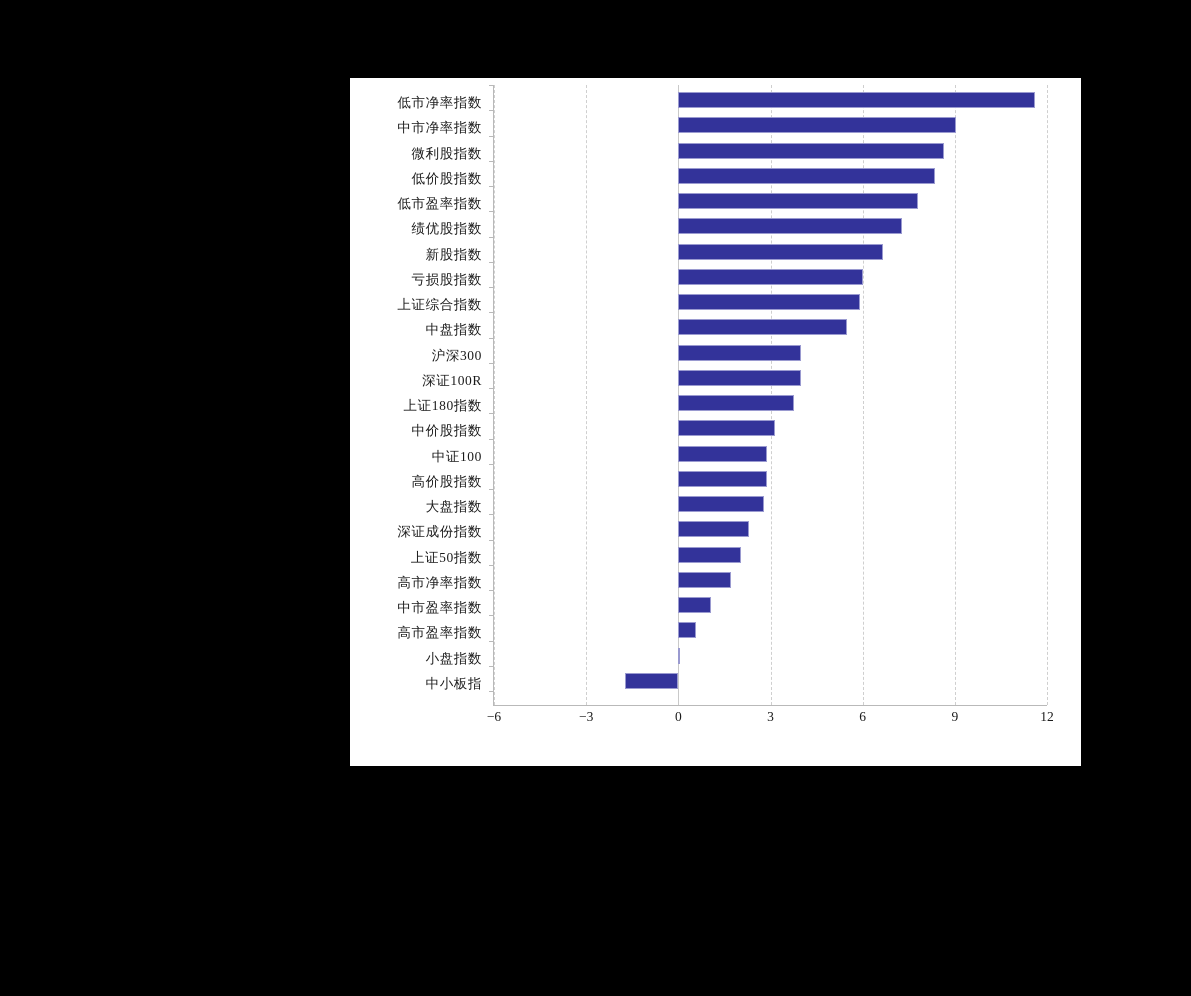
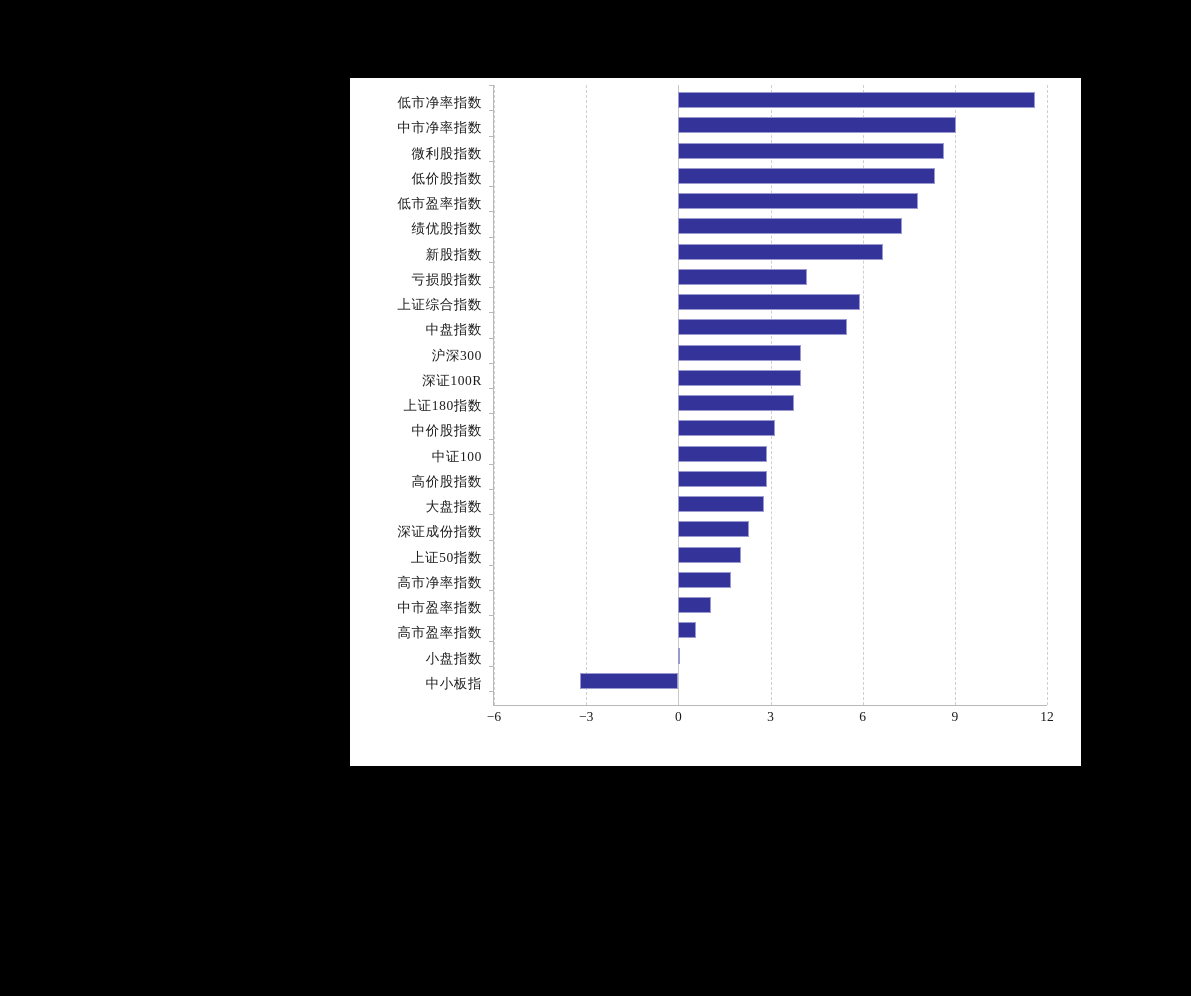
亏损股指数: 6.0 -> 4.2
中小板指: -1.7 -> -3.2
